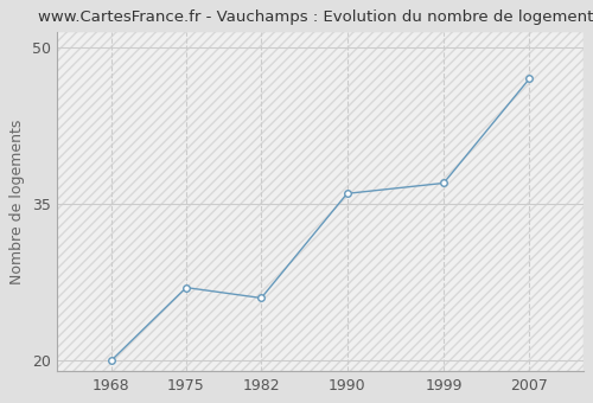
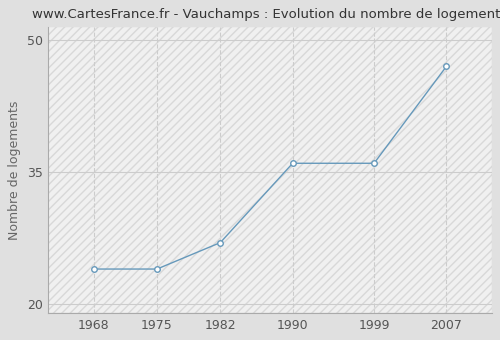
1968: 20 -> 24
1975: 27 -> 24
1982: 26 -> 27
1999: 37 -> 36
